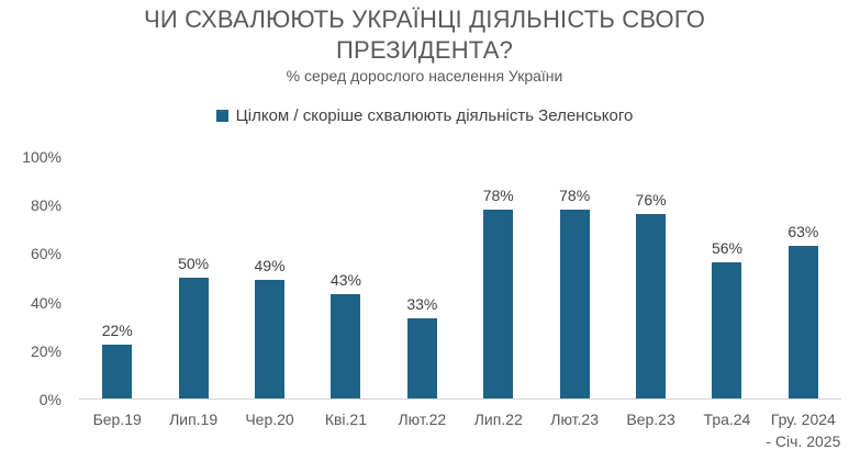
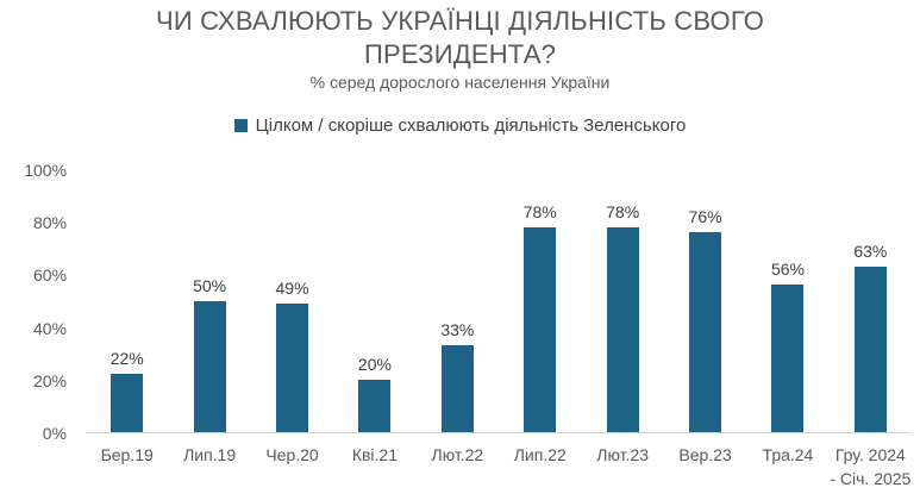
Кві.21: 43% -> 20%
